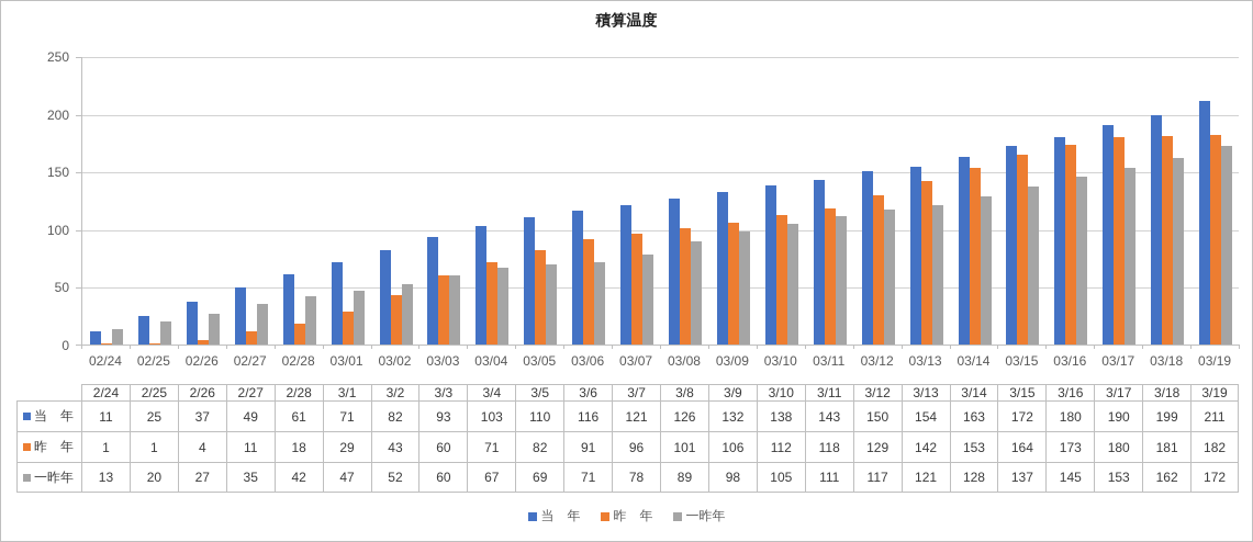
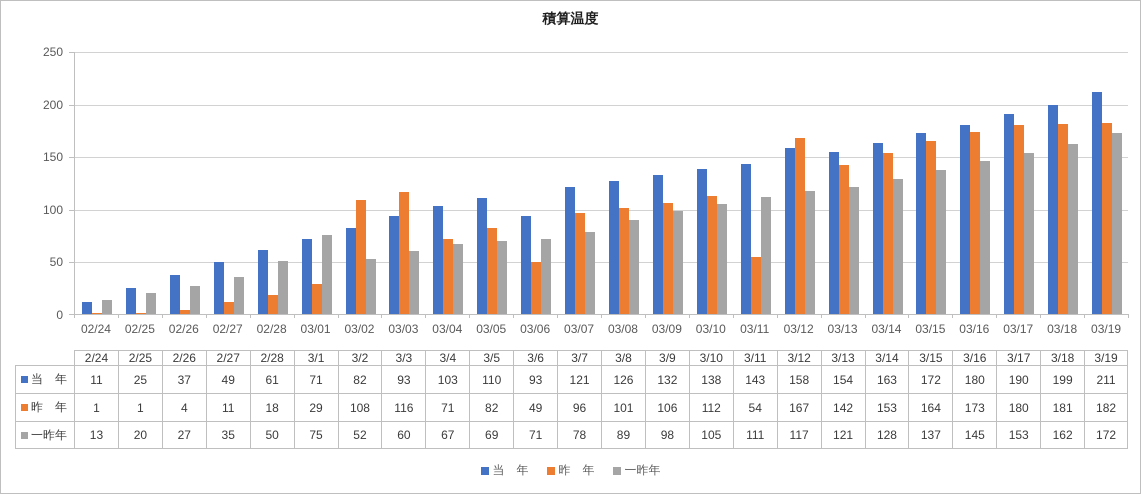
一昨年/02/28: 42 -> 50
一昨年/03/01: 47 -> 75
昨 年/03/02: 43 -> 108
昨 年/03/03: 60 -> 116
当 年/03/06: 116 -> 93
昨 年/03/06: 91 -> 49
昨 年/03/11: 118 -> 54
当 年/03/12: 150 -> 158
昨 年/03/12: 129 -> 167
